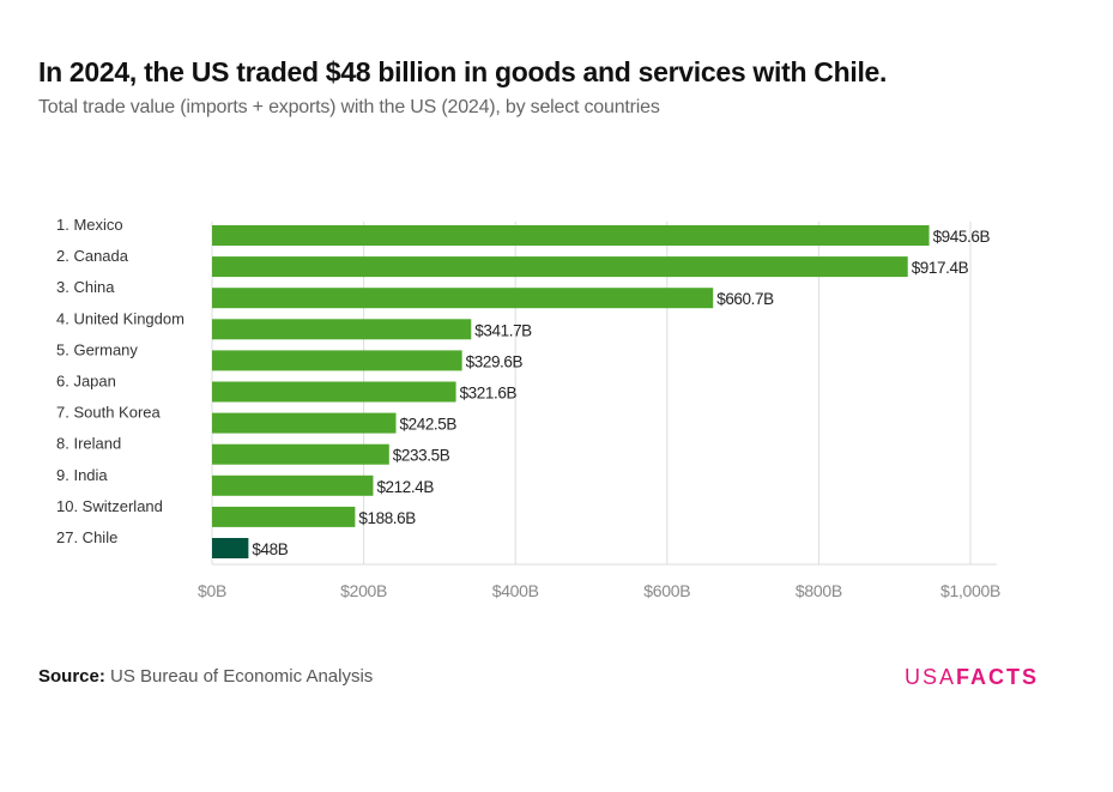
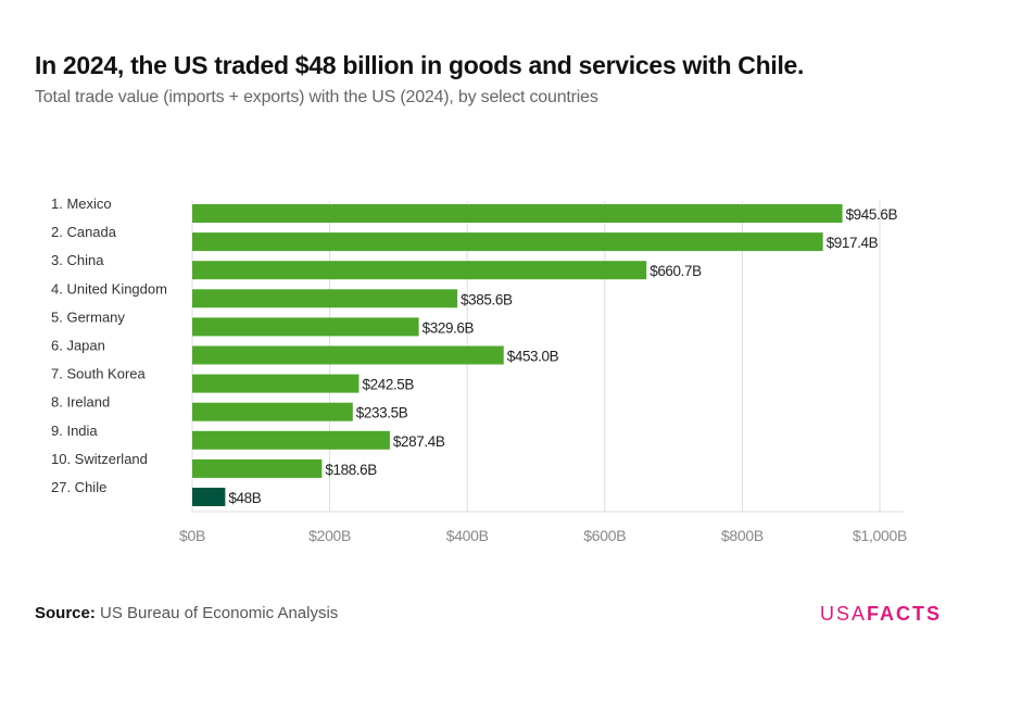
4. United Kingdom: $341.7B -> $385.6B
6. Japan: $321.6B -> $453.0B
9. India: $212.4B -> $287.4B
